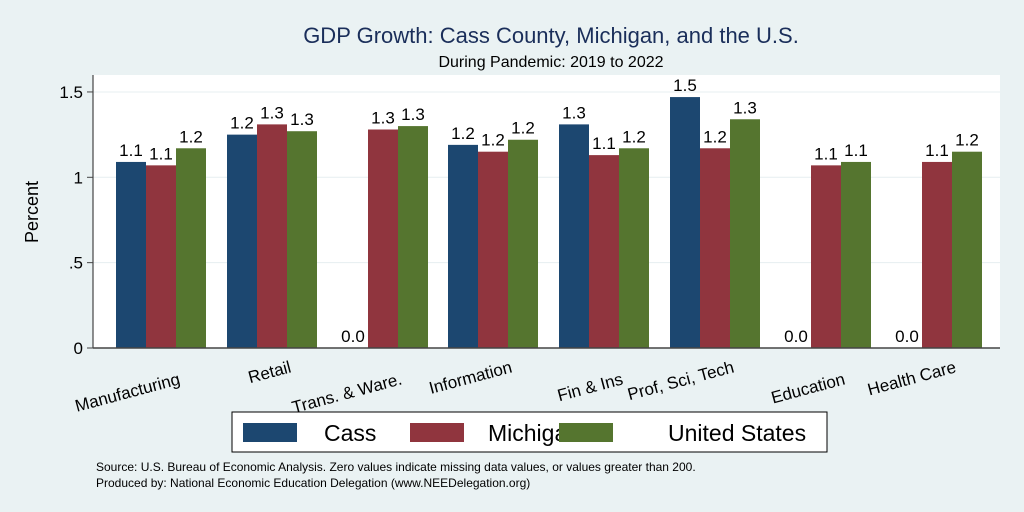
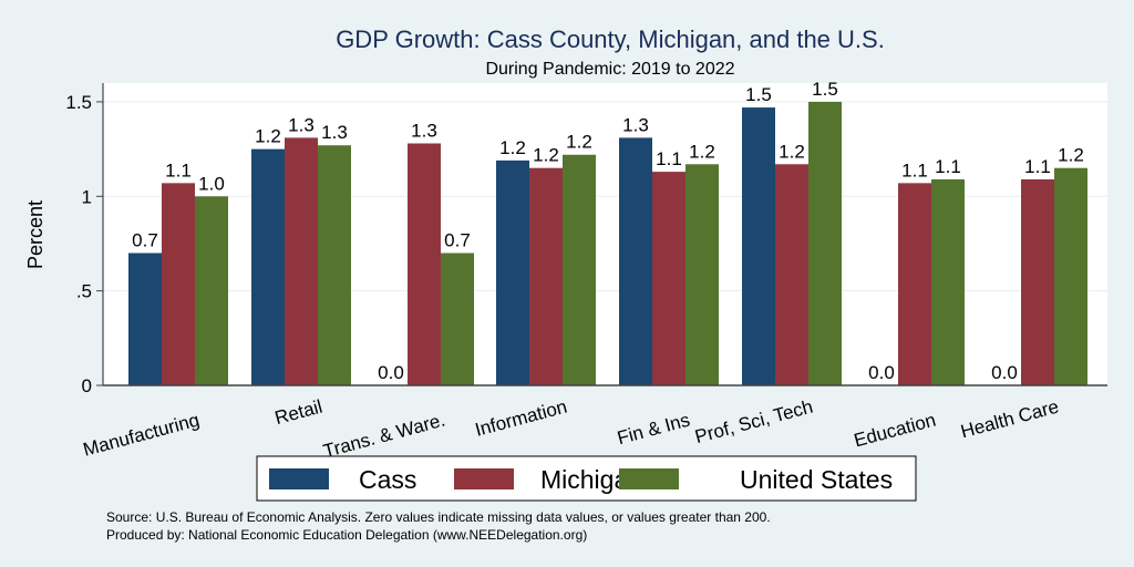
Cass/Manufacturing: 1.1 -> 0.7
United States/Manufacturing: 1.2 -> 1.0
United States/Trans. & Ware.: 1.3 -> 0.7
United States/Prof, Sci, Tech: 1.3 -> 1.5
